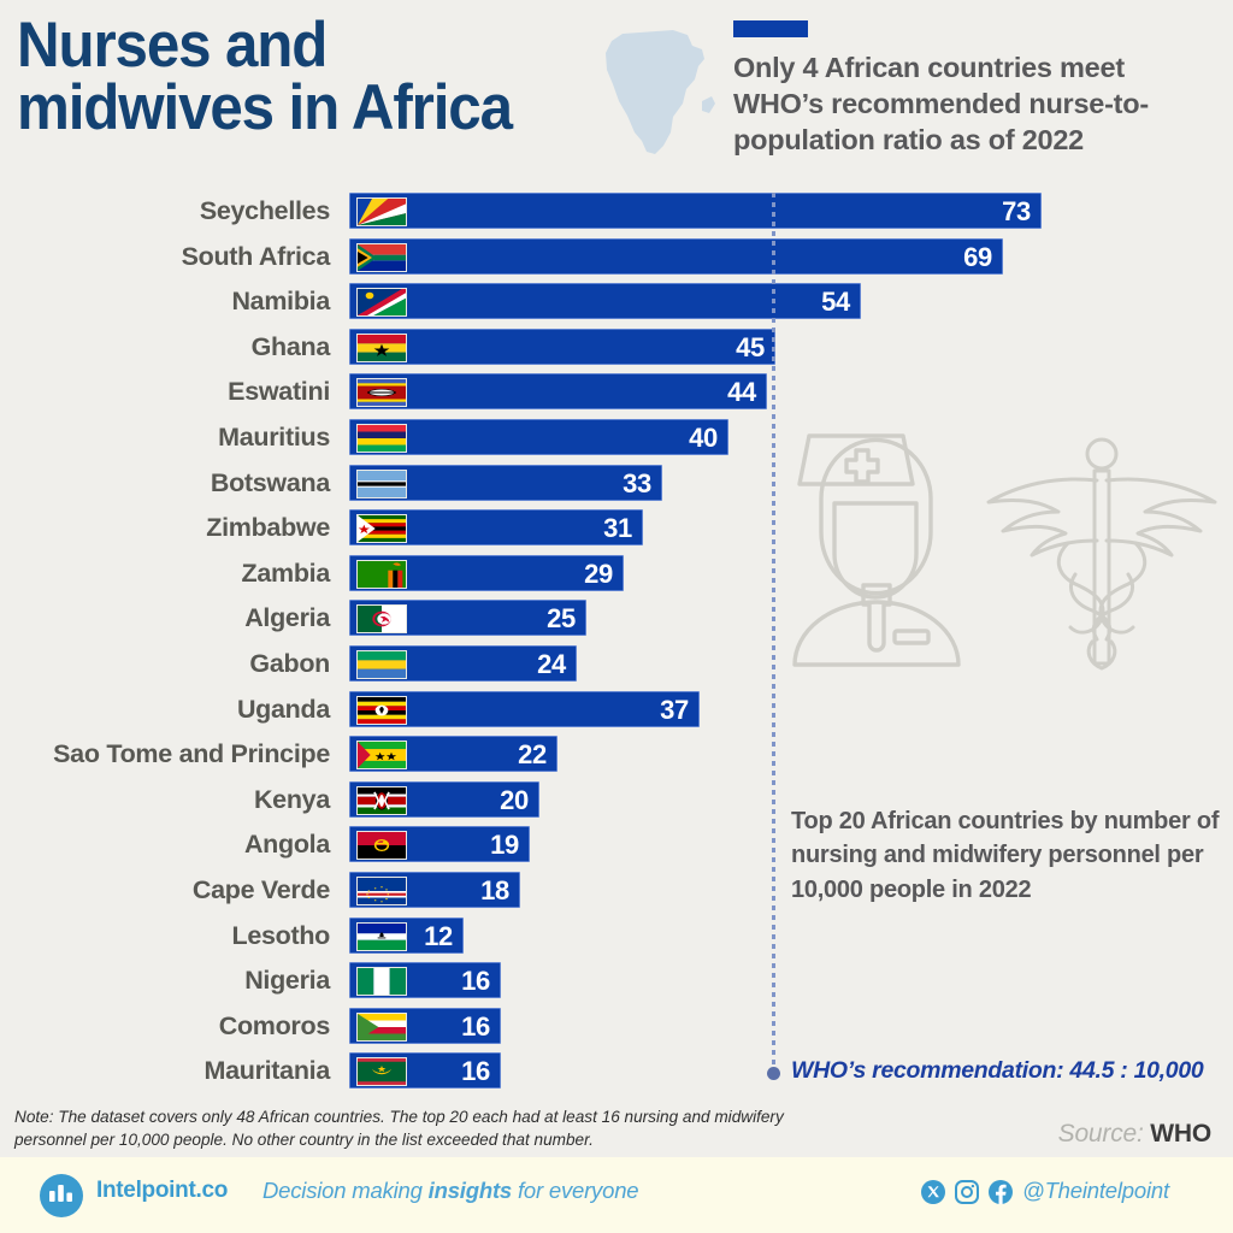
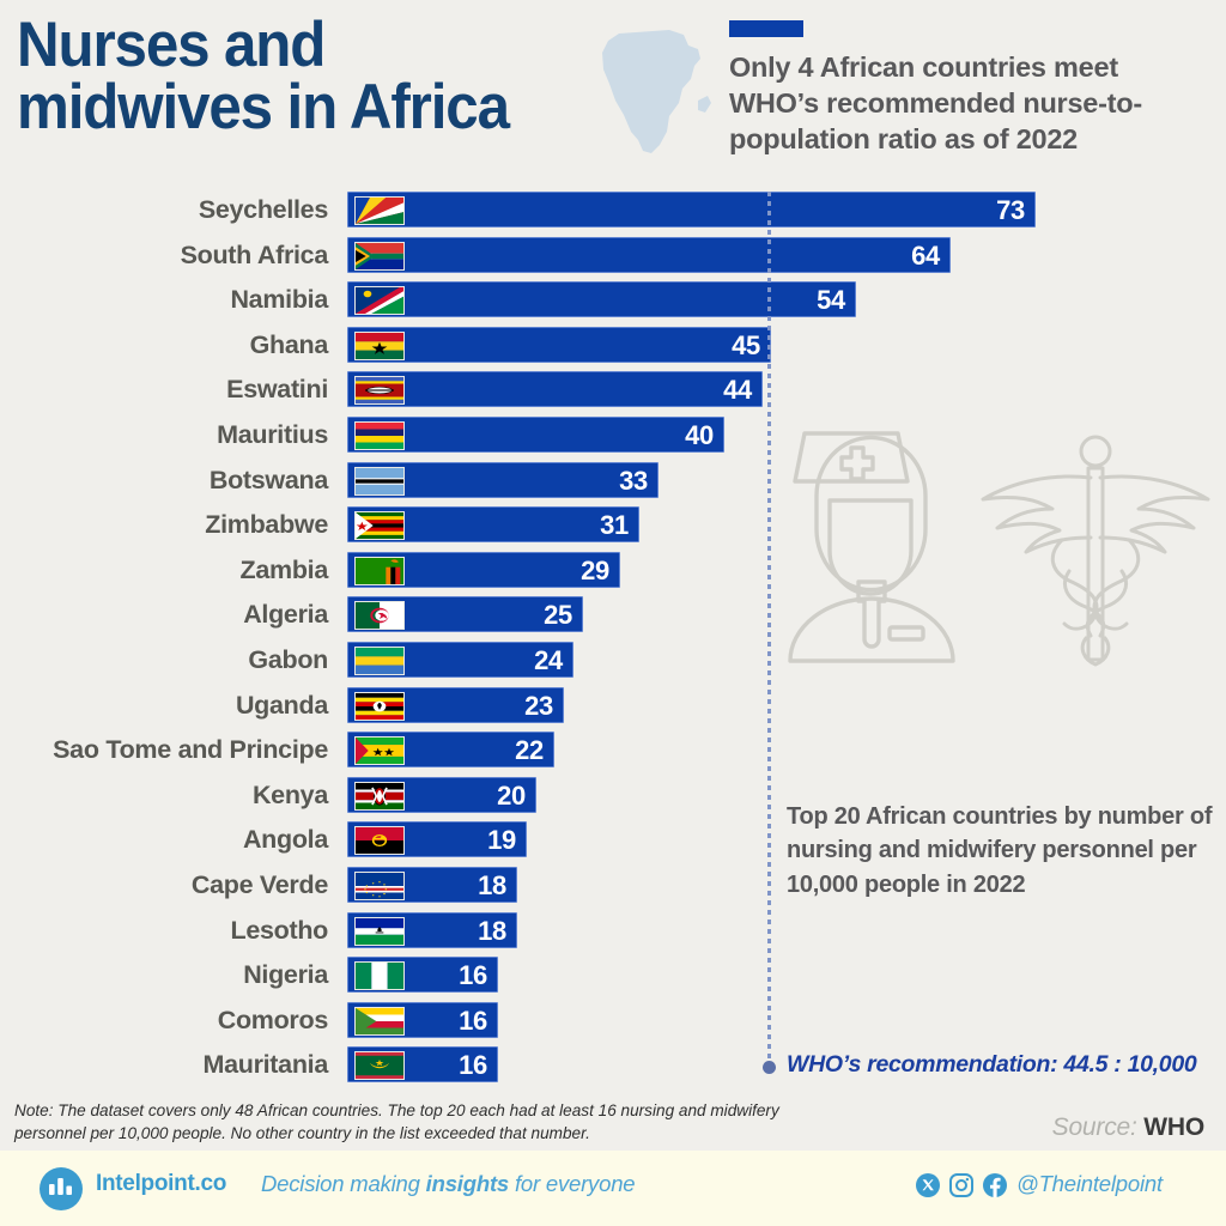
South Africa: 69 -> 64
Uganda: 37 -> 23
Lesotho: 12 -> 18
